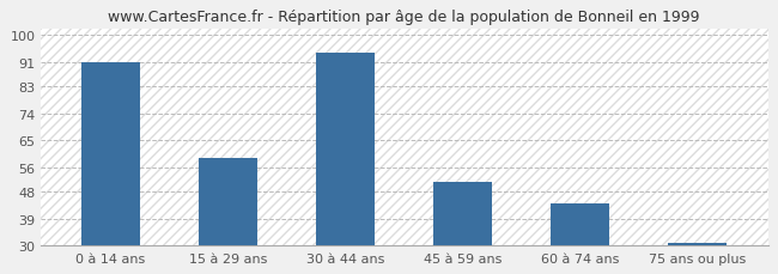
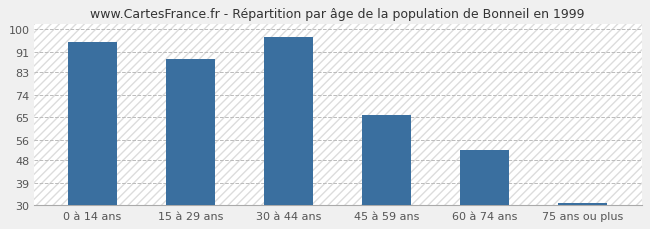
0 à 14 ans: 91 -> 95
15 à 29 ans: 59 -> 88
30 à 44 ans: 94 -> 97
45 à 59 ans: 51 -> 66
60 à 74 ans: 44 -> 52
